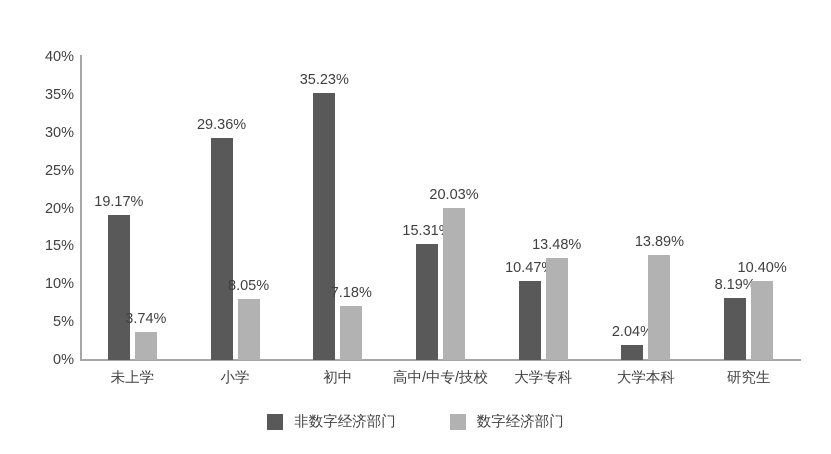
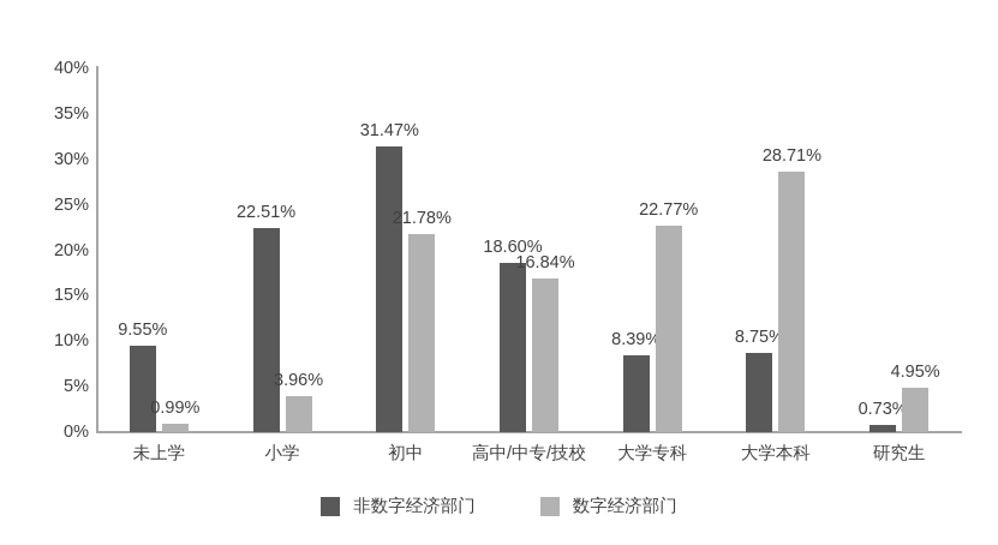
非数字经济部门/未上学: 19.17% -> 9.55%
数字经济部门/未上学: 3.74% -> 0.99%
非数字经济部门/小学: 29.36% -> 22.51%
数字经济部门/小学: 8.05% -> 3.96%
非数字经济部门/初中: 35.23% -> 31.47%
数字经济部门/初中: 7.18% -> 21.78%
非数字经济部门/高中/中专/技校: 15.31% -> 18.60%
数字经济部门/高中/中专/技校: 20.03% -> 16.84%
非数字经济部门/大学专科: 10.47% -> 8.39%
数字经济部门/大学专科: 13.48% -> 22.77%
非数字经济部门/大学本科: 2.04% -> 8.75%
数字经济部门/大学本科: 13.89% -> 28.71%
非数字经济部门/研究生: 8.19% -> 0.73%
数字经济部门/研究生: 10.40% -> 4.95%
